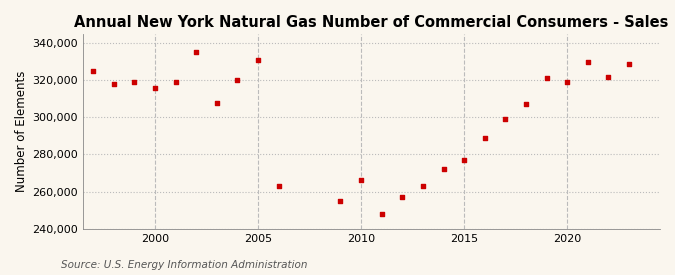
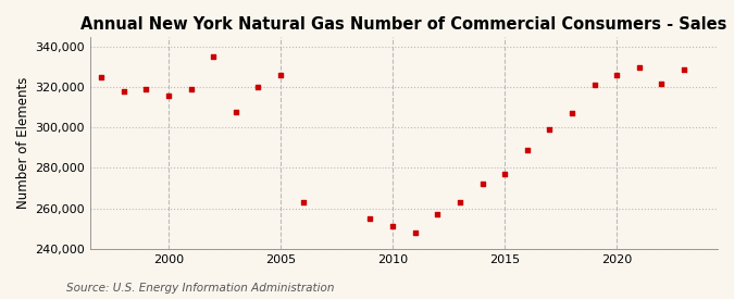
2005: 331,000 -> 326,000
2010: 266,000 -> 251,000
2020: 319,000 -> 326,000
